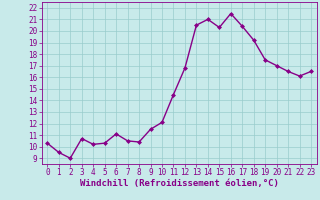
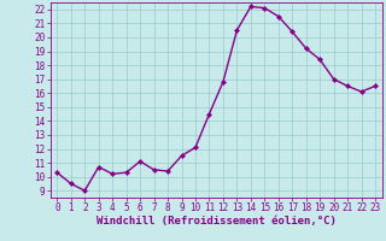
14: 21.0 -> 22.2
15: 20.3 -> 22.1
19: 17.5 -> 18.4
